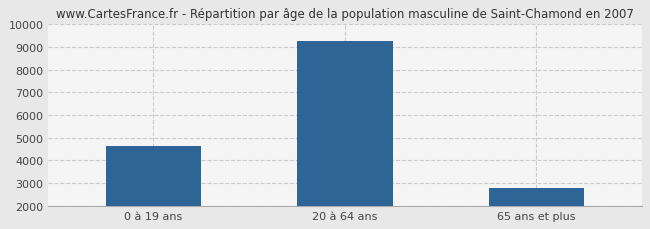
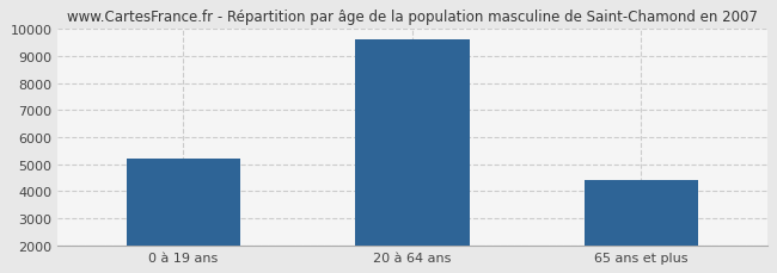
0 à 19 ans: 4650 -> 5200
20 à 64 ans: 9250 -> 9600
65 ans et plus: 2780 -> 4400
